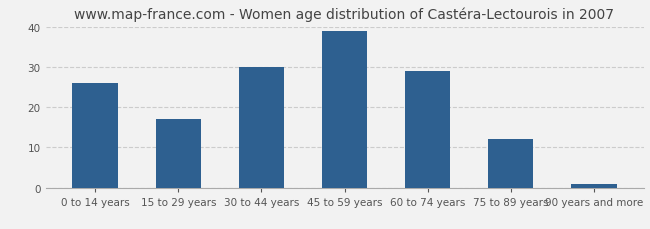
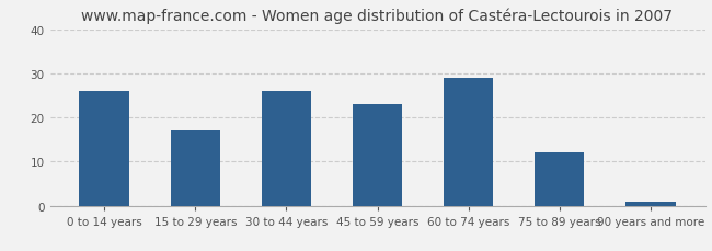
30 to 44 years: 30 -> 26
45 to 59 years: 39 -> 23
